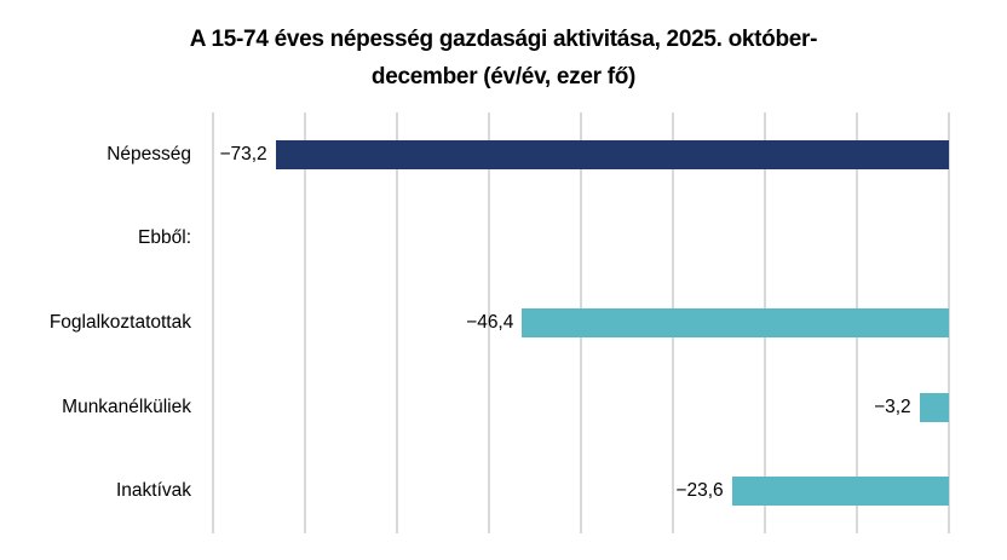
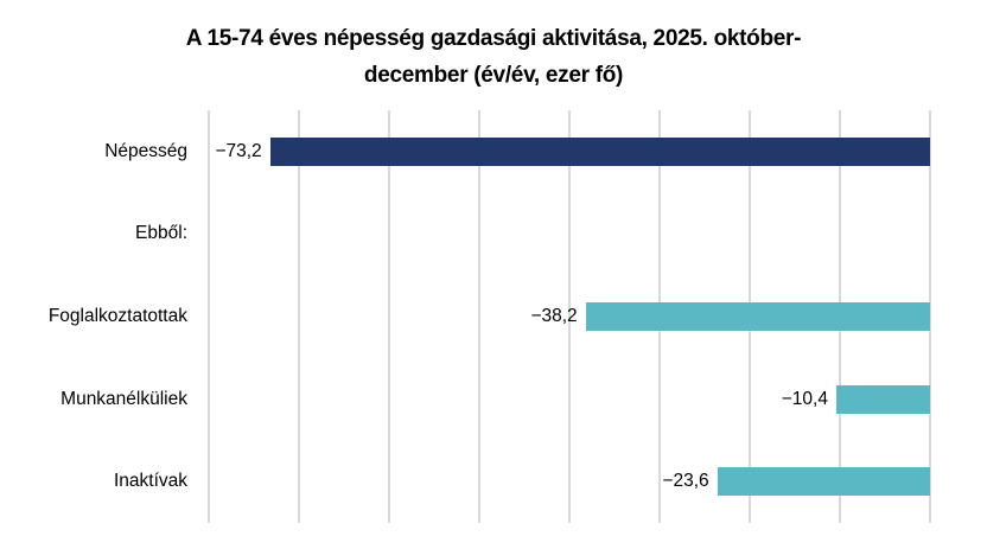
Foglalkoztatottak: −46,4 -> −38,2
Munkanélküliek: −3,2 -> −10,4
